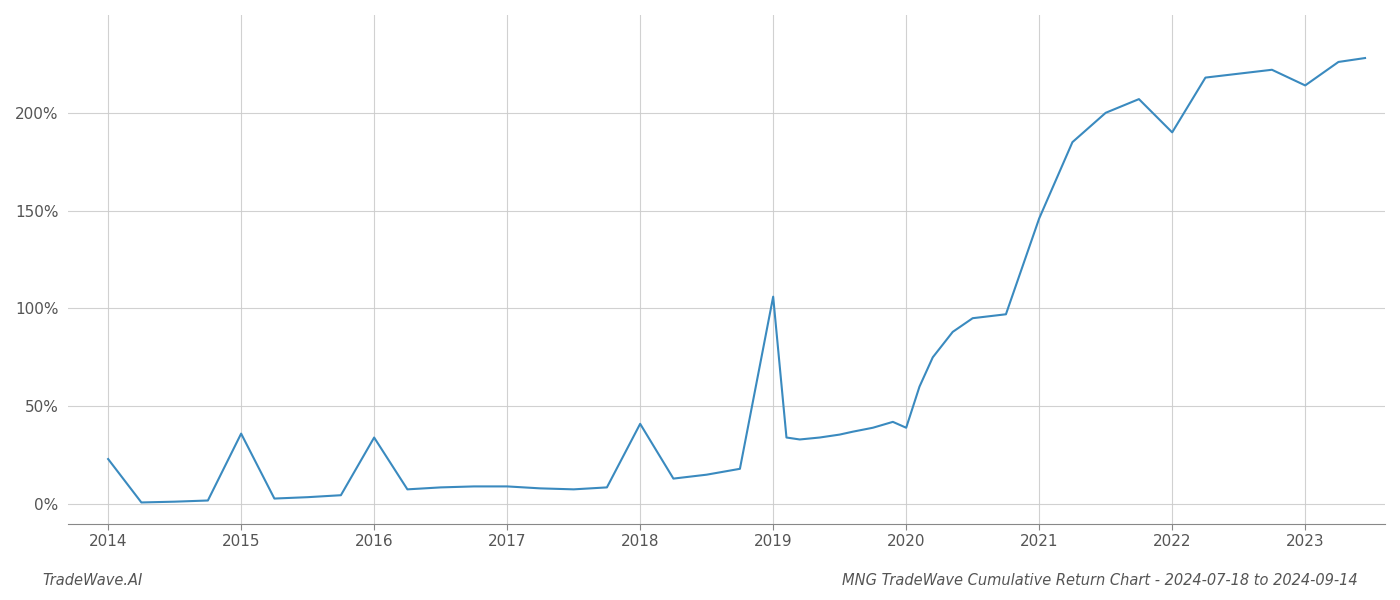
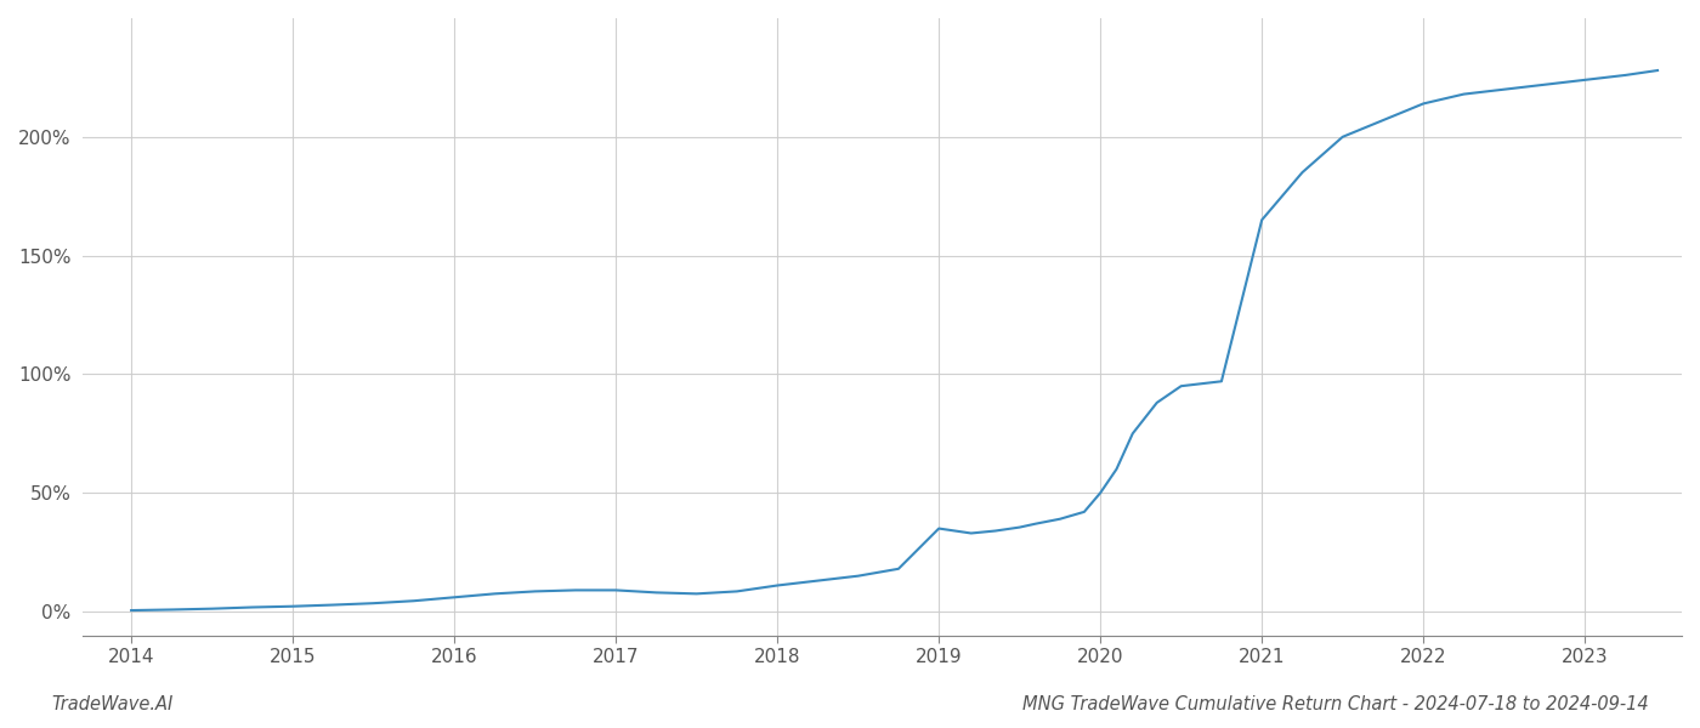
2014: 23% -> 0%
2015: 36% -> 2%
2016: 34% -> 6%
2018: 41% -> 11%
2019: 106% -> 35%
2020: 39% -> 50%
2021: 146% -> 165%
2022: 190% -> 214%
2023: 214% -> 224%
